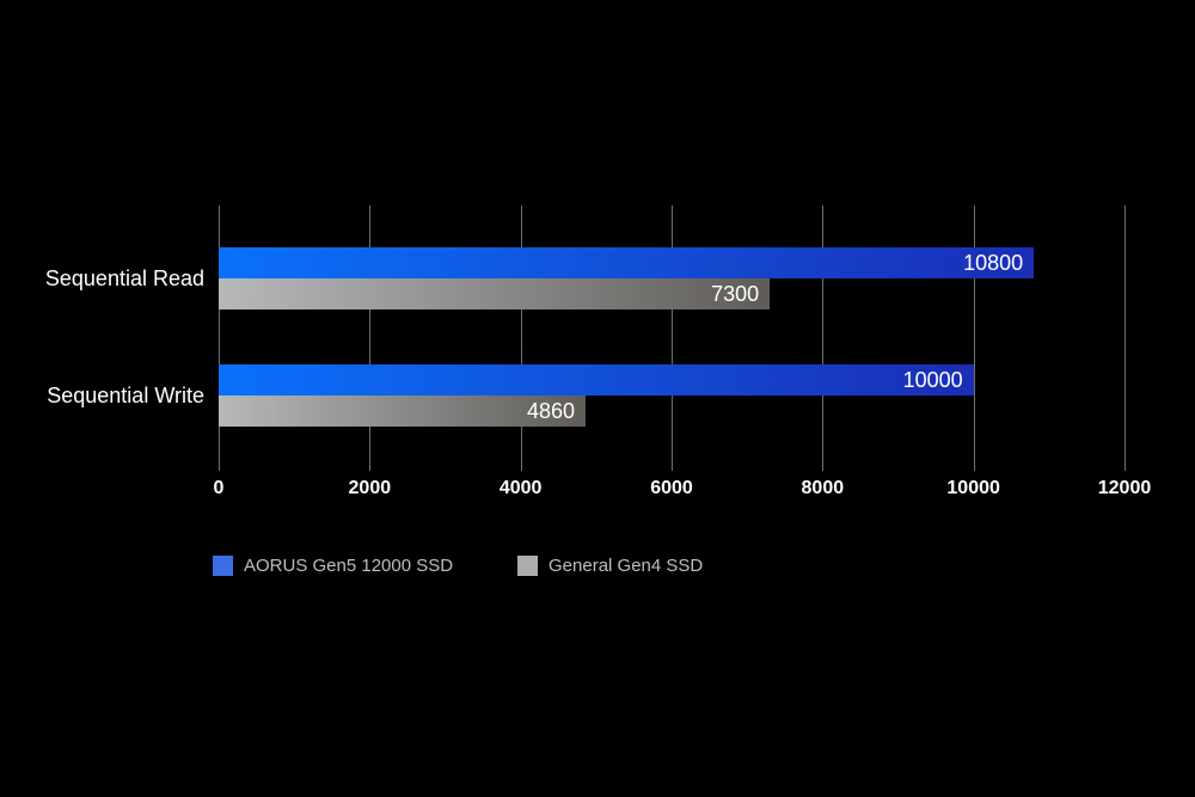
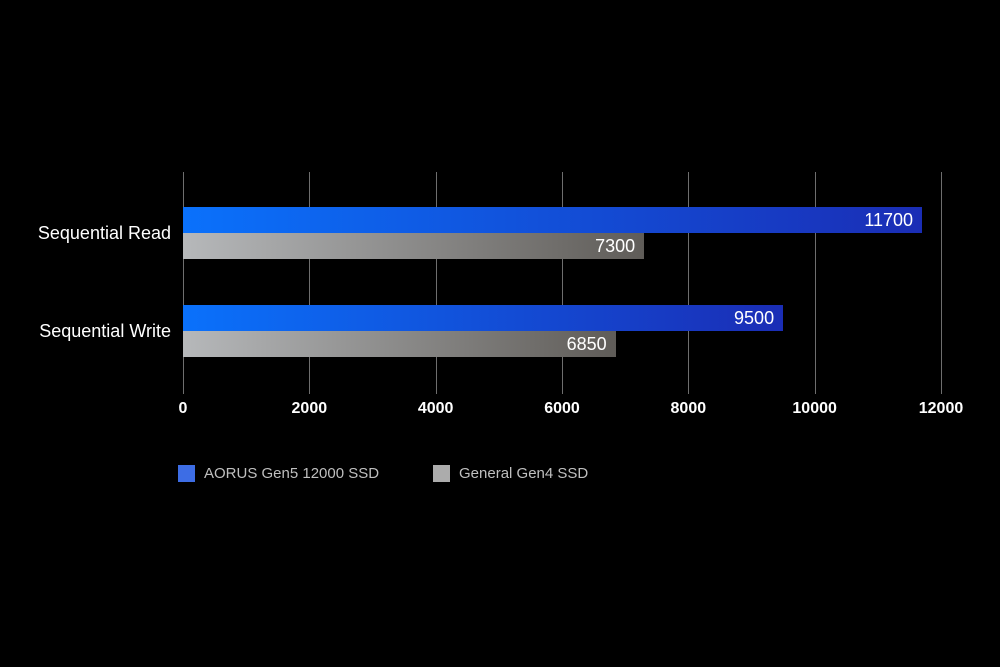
AORUS Gen5 12000 SSD/Sequential Read: 10800 -> 11700
AORUS Gen5 12000 SSD/Sequential Write: 10000 -> 9500
General Gen4 SSD/Sequential Write: 4860 -> 6850
